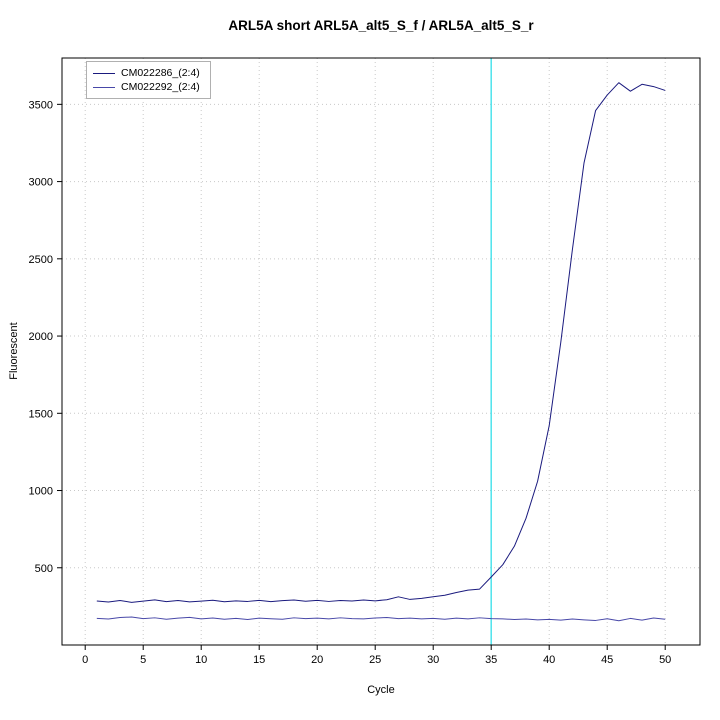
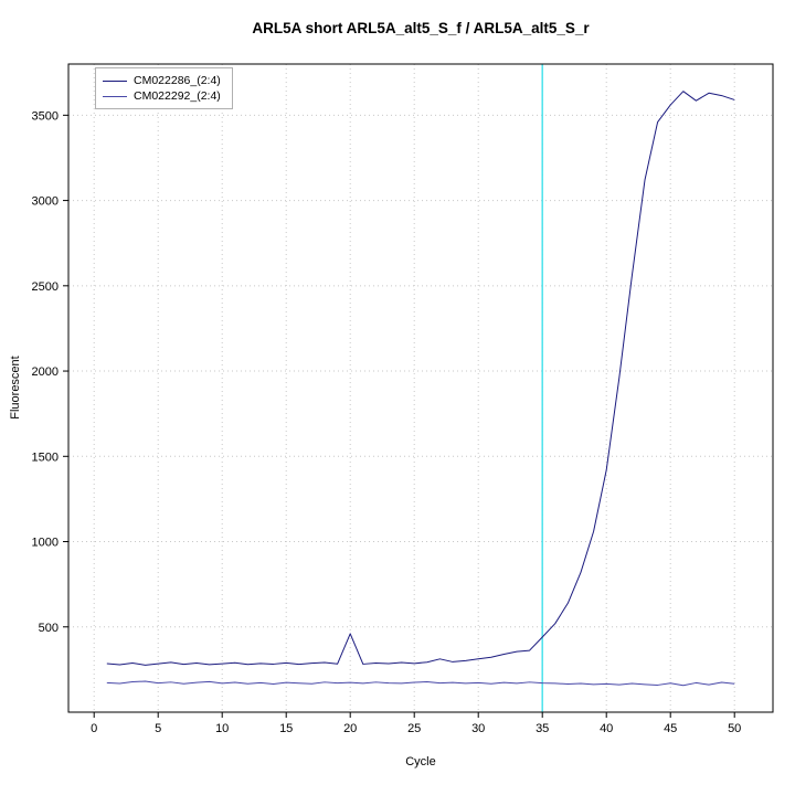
CM022286_(2:4)/20: 290 -> 460
